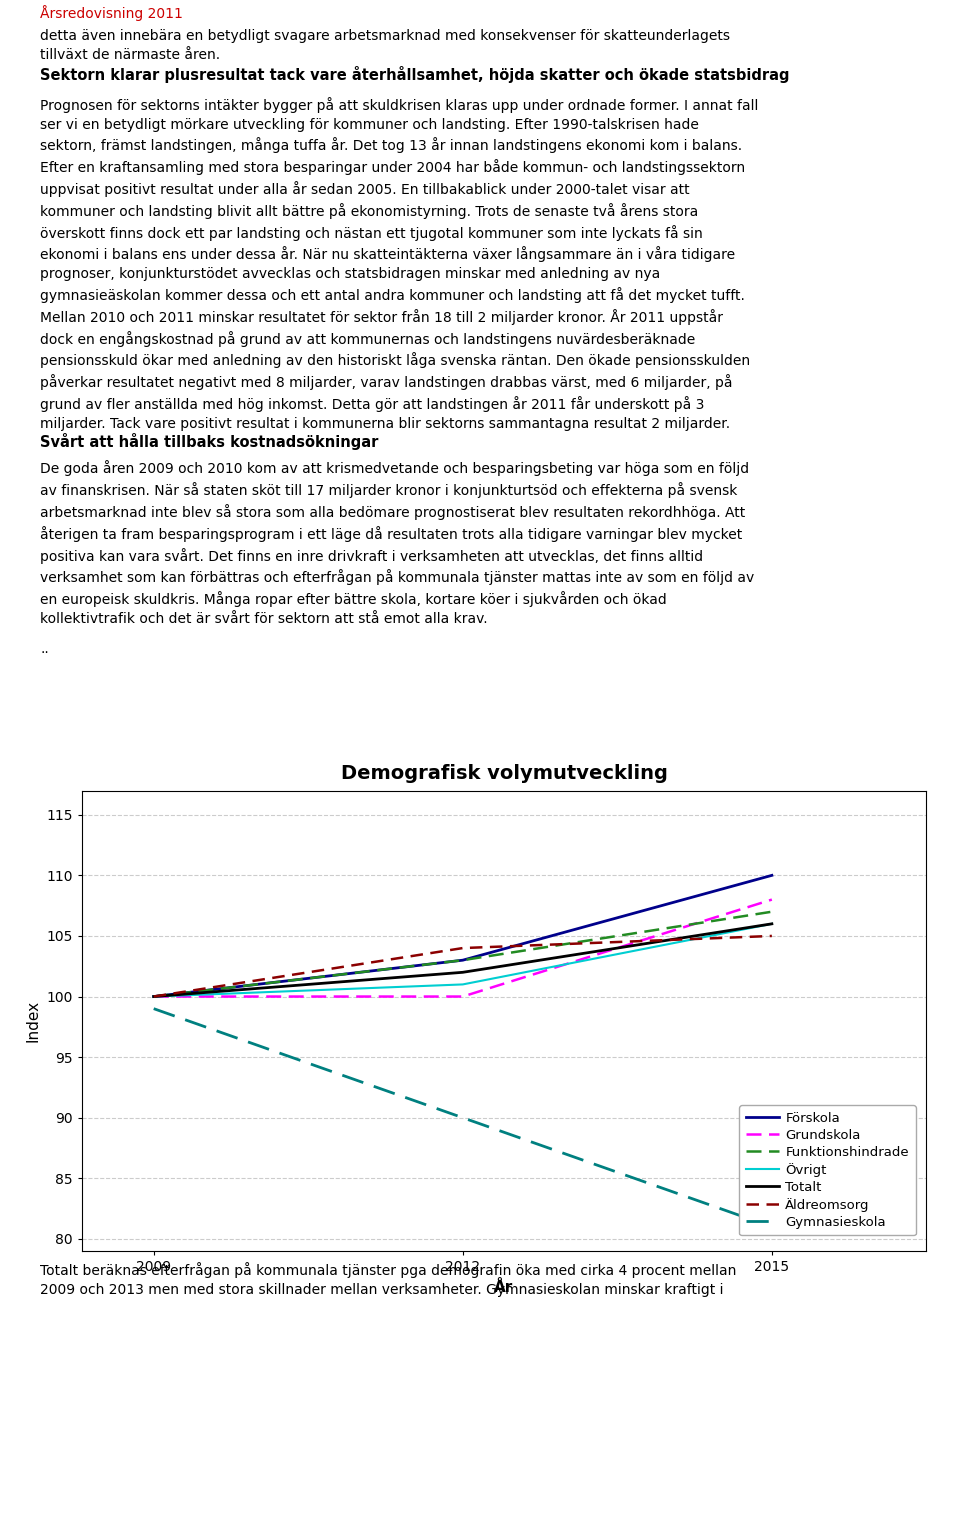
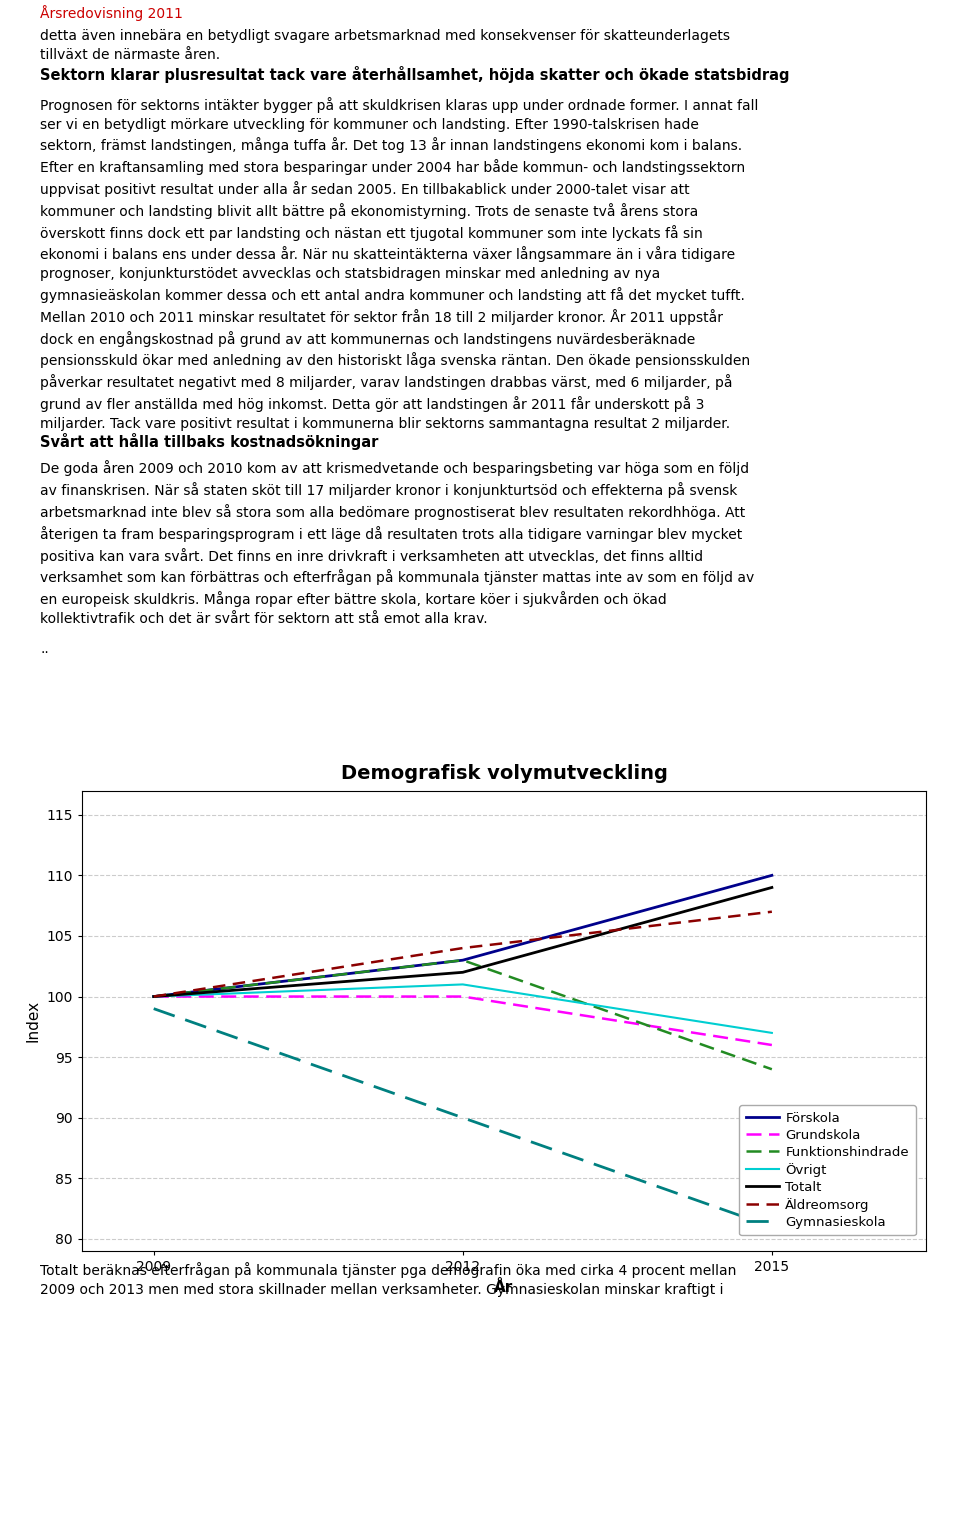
Grundskola/2015: 108 -> 96
Funktionshindrade/2015: 107 -> 94
Övrigt/2015: 106 -> 97
Totalt/2015: 106 -> 109
Äldreomsorg/2015: 105 -> 107
